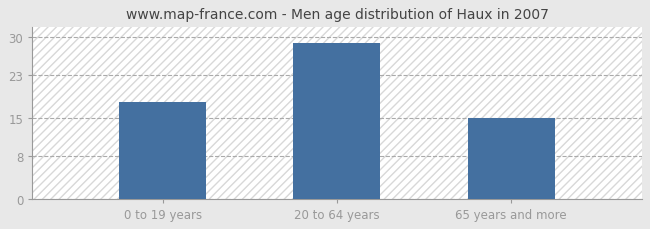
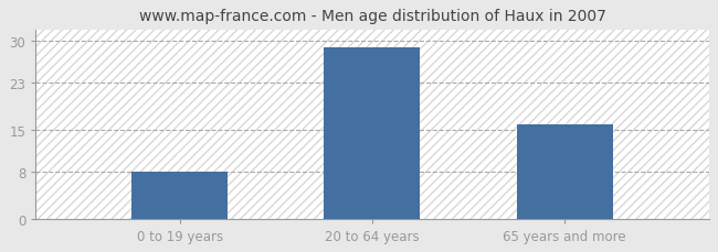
0 to 19 years: 18 -> 8
65 years and more: 15 -> 16
